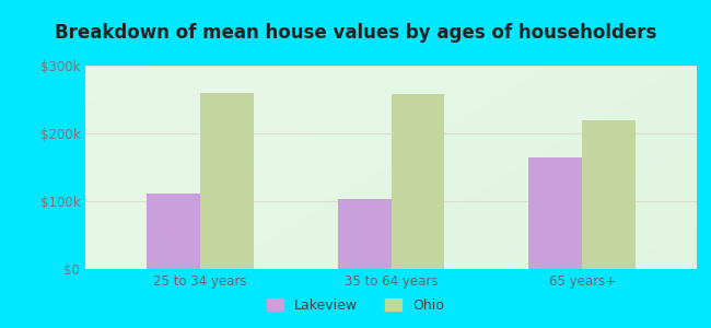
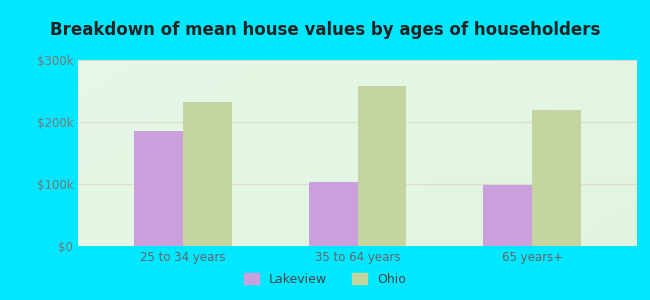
Lakeview/25 to 34 years: $112k -> $185k
Ohio/25 to 34 years: $260k -> $232k
Lakeview/65 years+: $164k -> $98k
